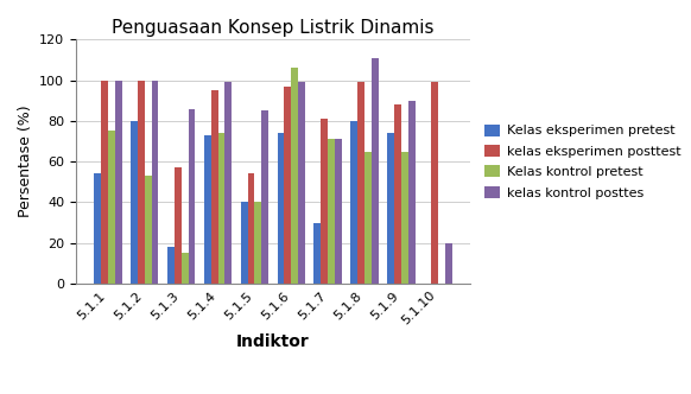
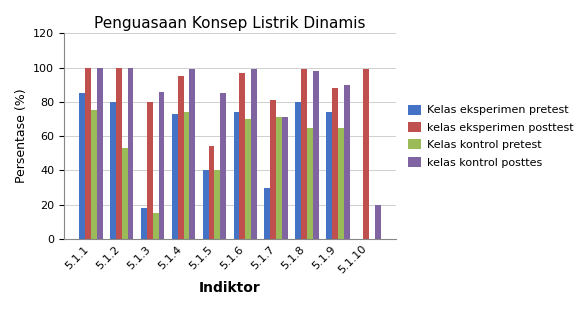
Kelas eksperimen pretest/5.1.1: 54 -> 85
kelas eksperimen posttest/5.1.3: 57 -> 80
Kelas kontrol pretest/5.1.6: 106 -> 70
kelas kontrol posttes/5.1.8: 111 -> 98
